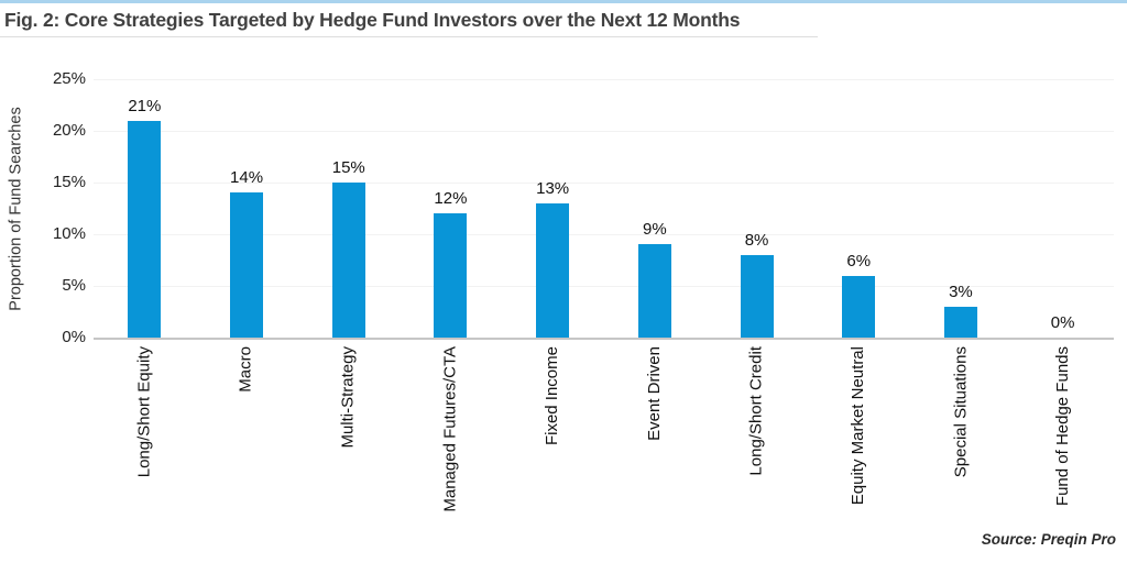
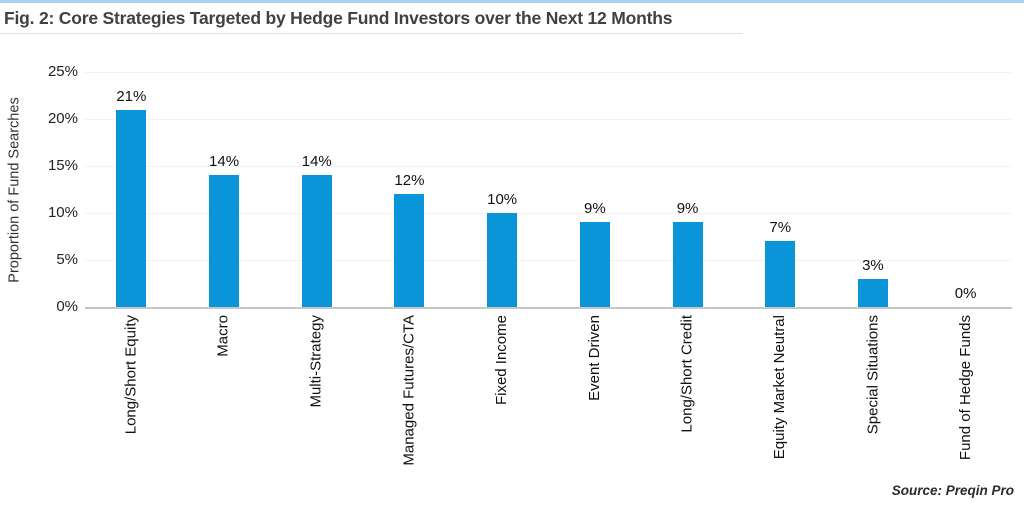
Multi-Strategy: 15% -> 14%
Fixed Income: 13% -> 10%
Long/Short Credit: 8% -> 9%
Equity Market Neutral: 6% -> 7%
